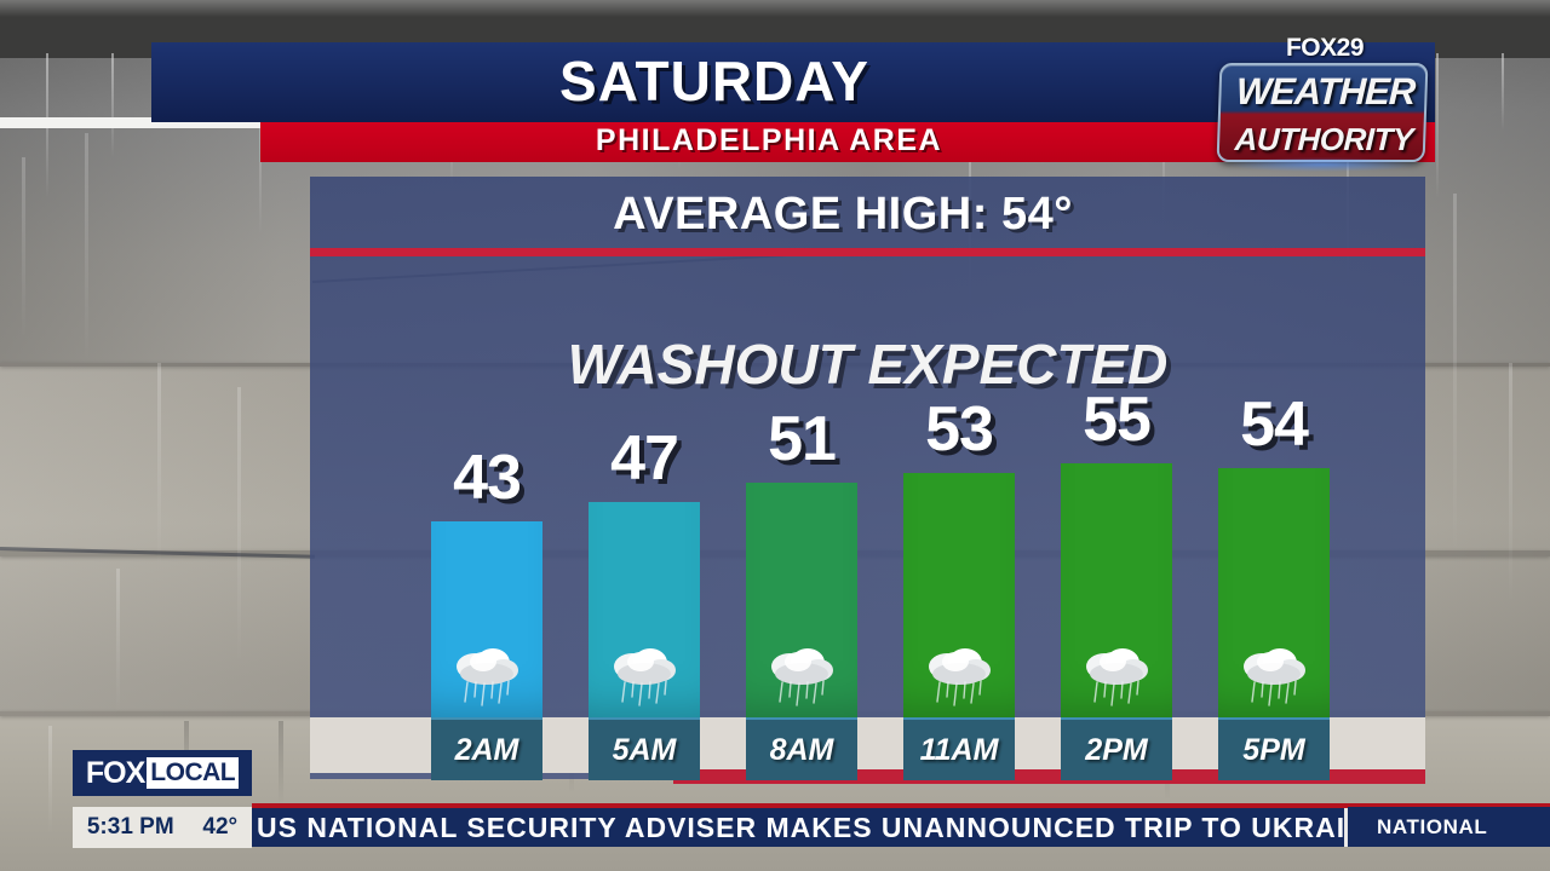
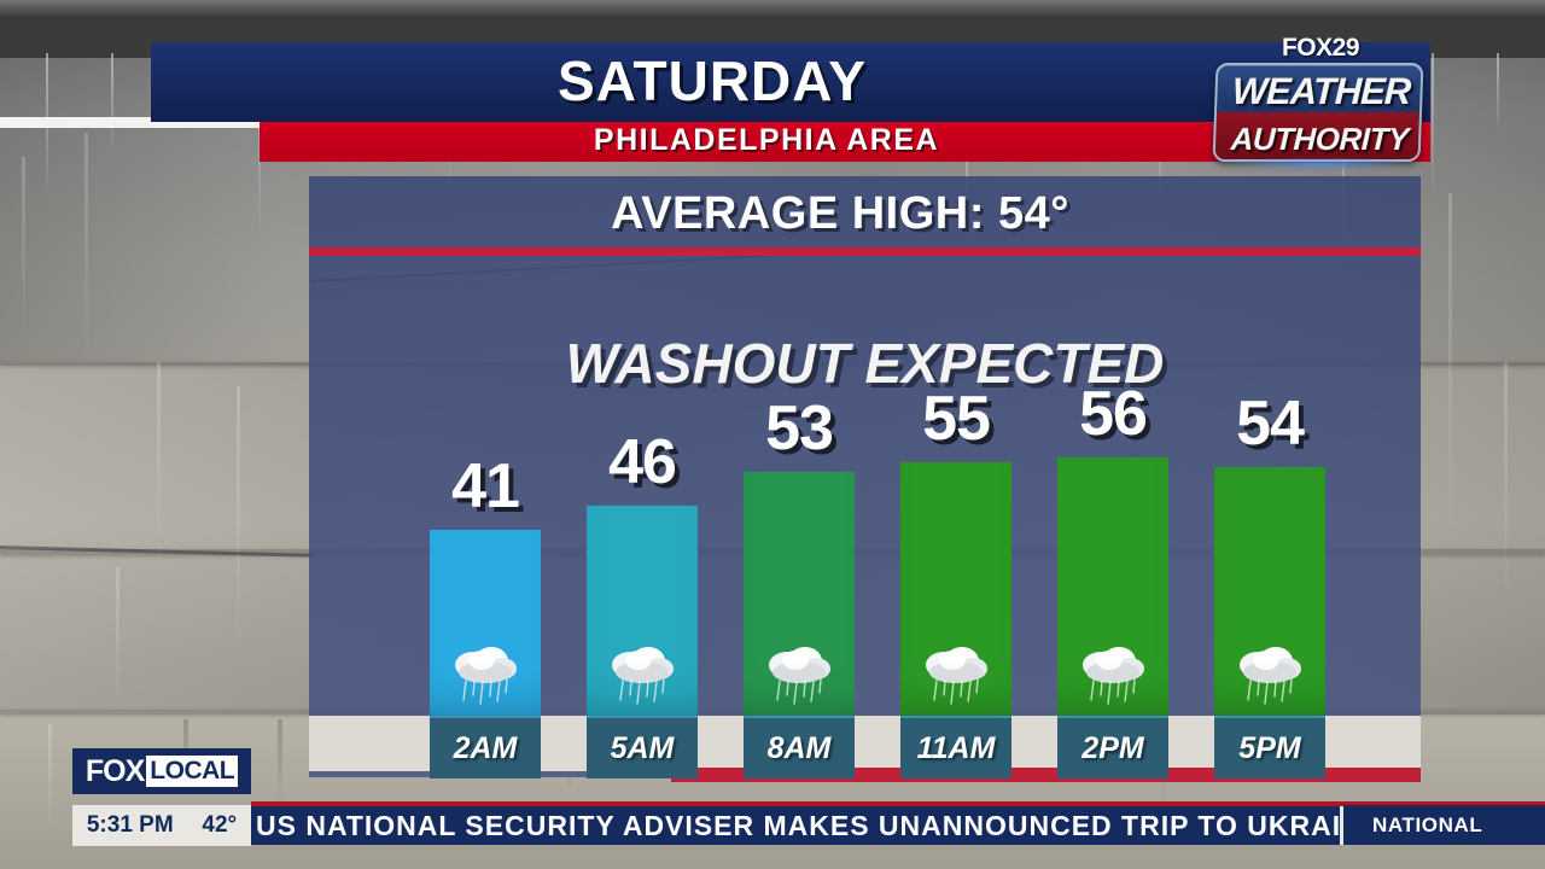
2AM: 43 -> 41
5AM: 47 -> 46
8AM: 51 -> 53
11AM: 53 -> 55
2PM: 55 -> 56
